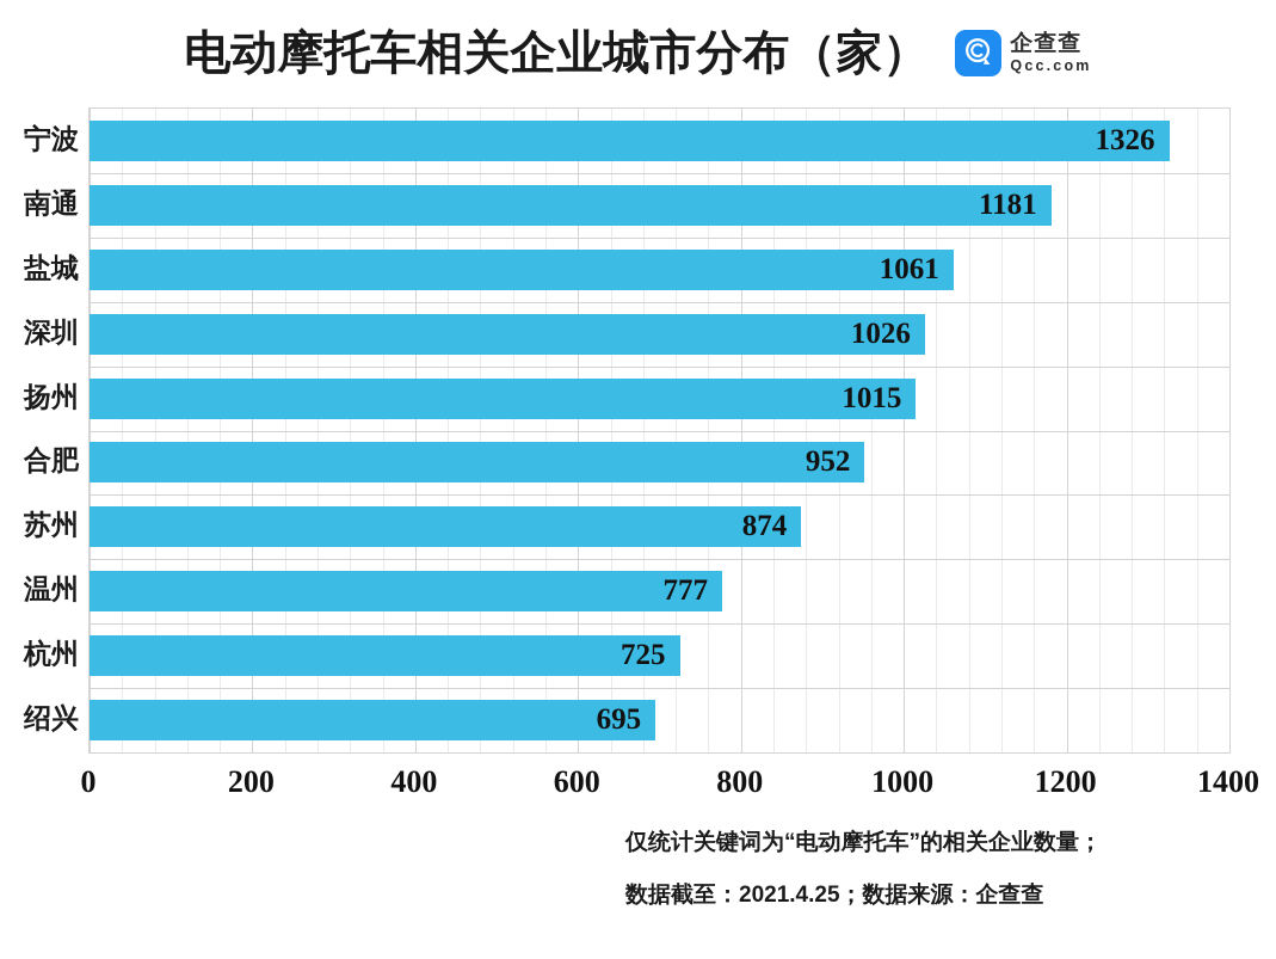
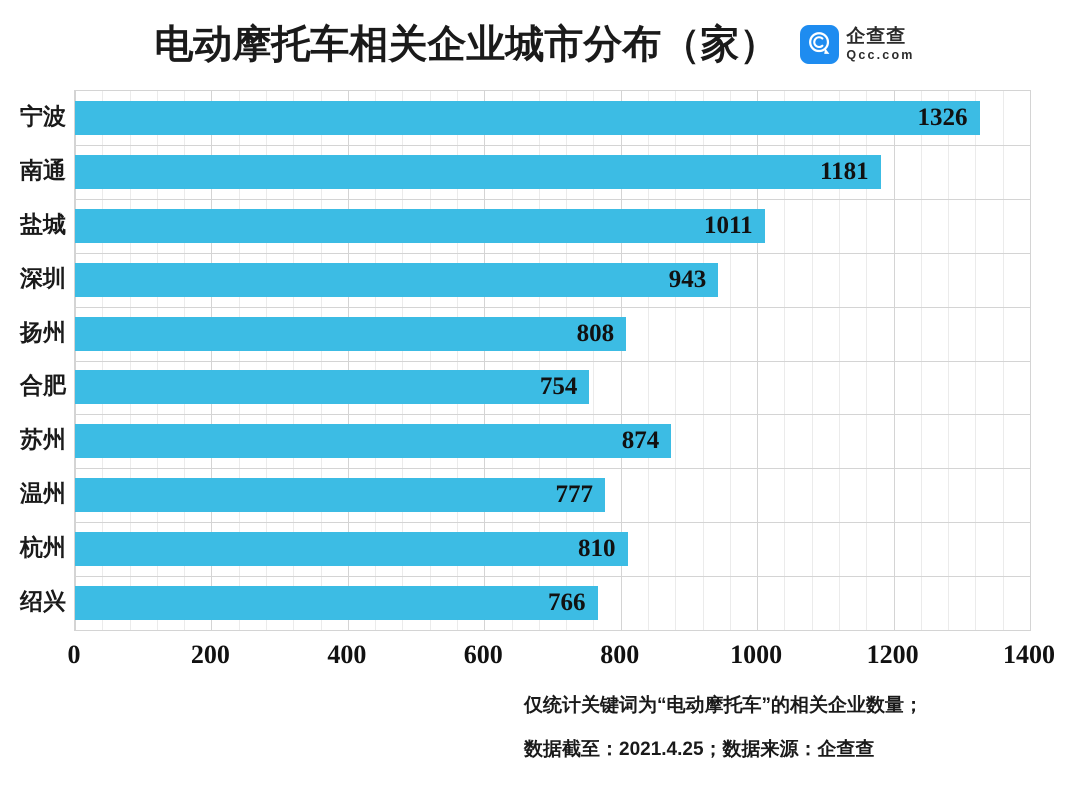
盐城: 1061 -> 1011
深圳: 1026 -> 943
扬州: 1015 -> 808
合肥: 952 -> 754
杭州: 725 -> 810
绍兴: 695 -> 766
